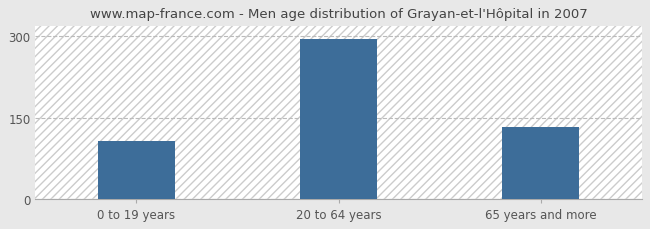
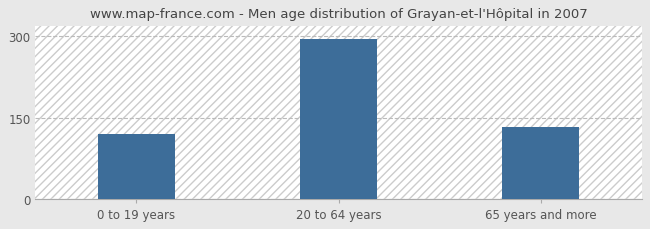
0 to 19 years: 106 -> 120
